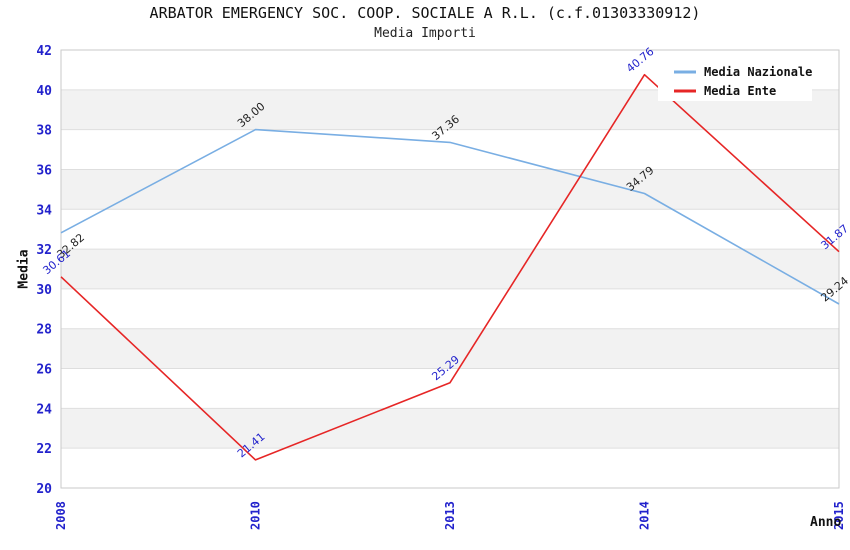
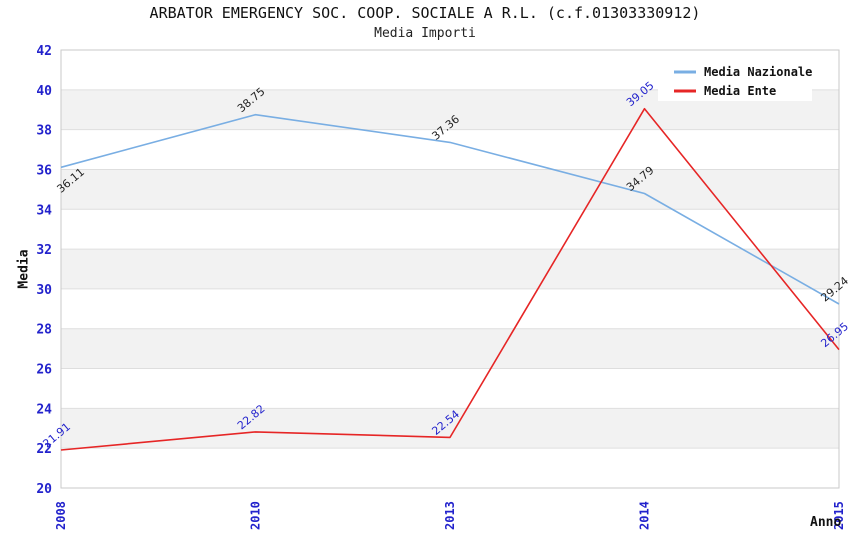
Media Nazionale/2008: 32.82 -> 36.11
Media Ente/2008: 30.61 -> 21.91
Media Nazionale/2010: 38.00 -> 38.75
Media Ente/2010: 21.41 -> 22.82
Media Ente/2013: 25.29 -> 22.54
Media Ente/2014: 40.76 -> 39.05
Media Ente/2015: 31.87 -> 26.95
